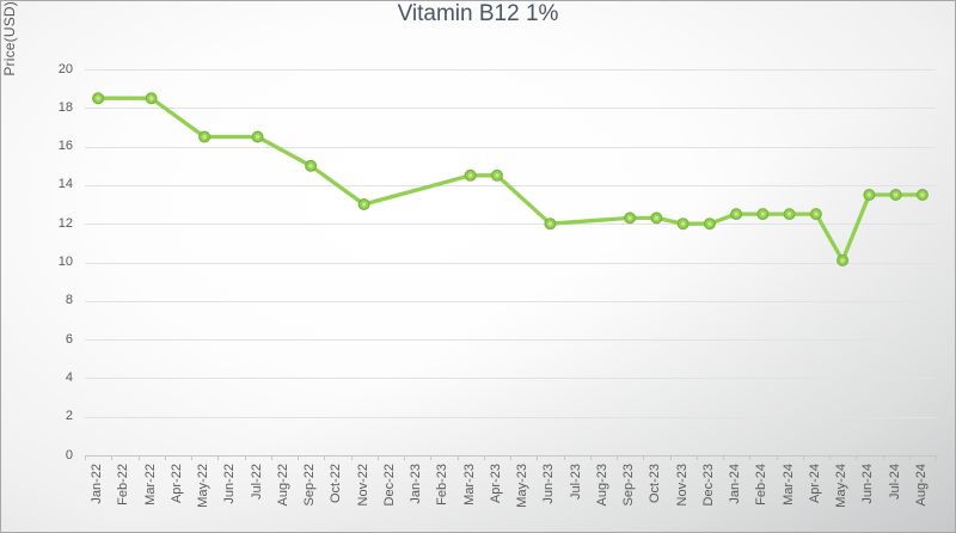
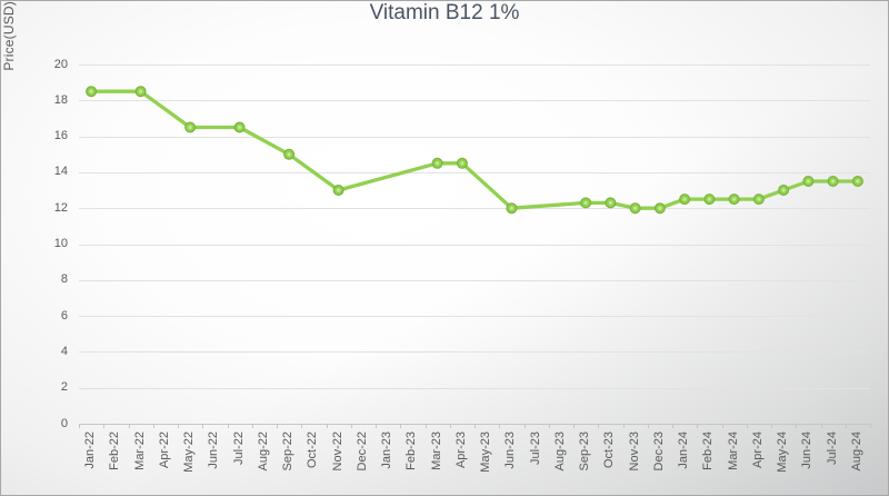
May-24: 10.1 -> 13.0
